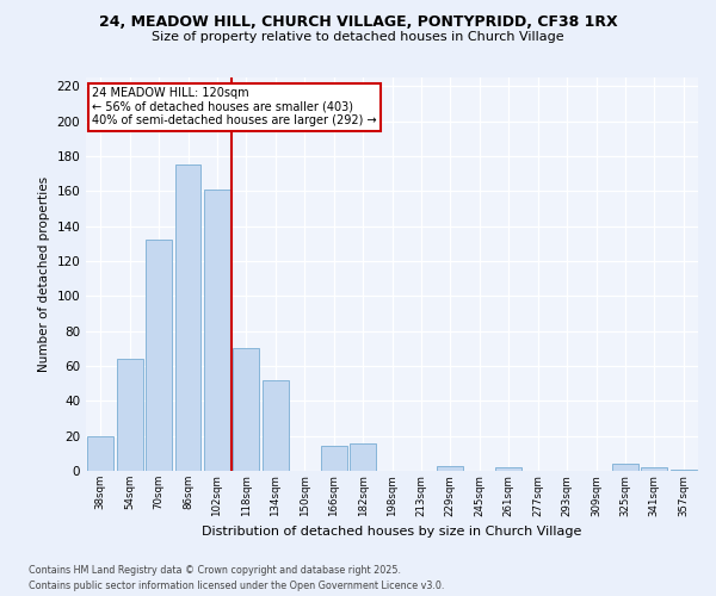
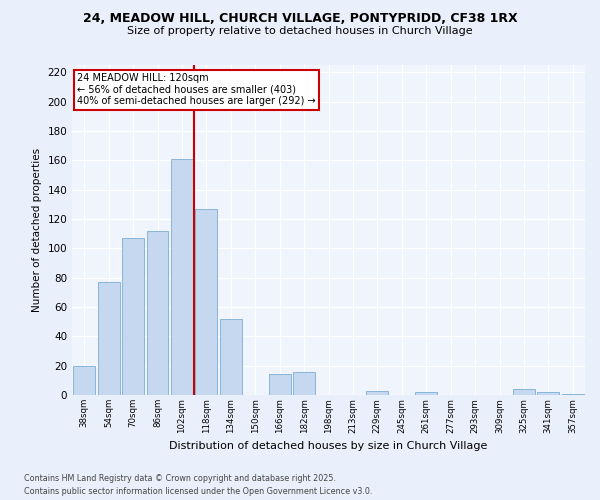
54sqm: 64 -> 77
70sqm: 132 -> 107
86sqm: 175 -> 112
118sqm: 70 -> 127
